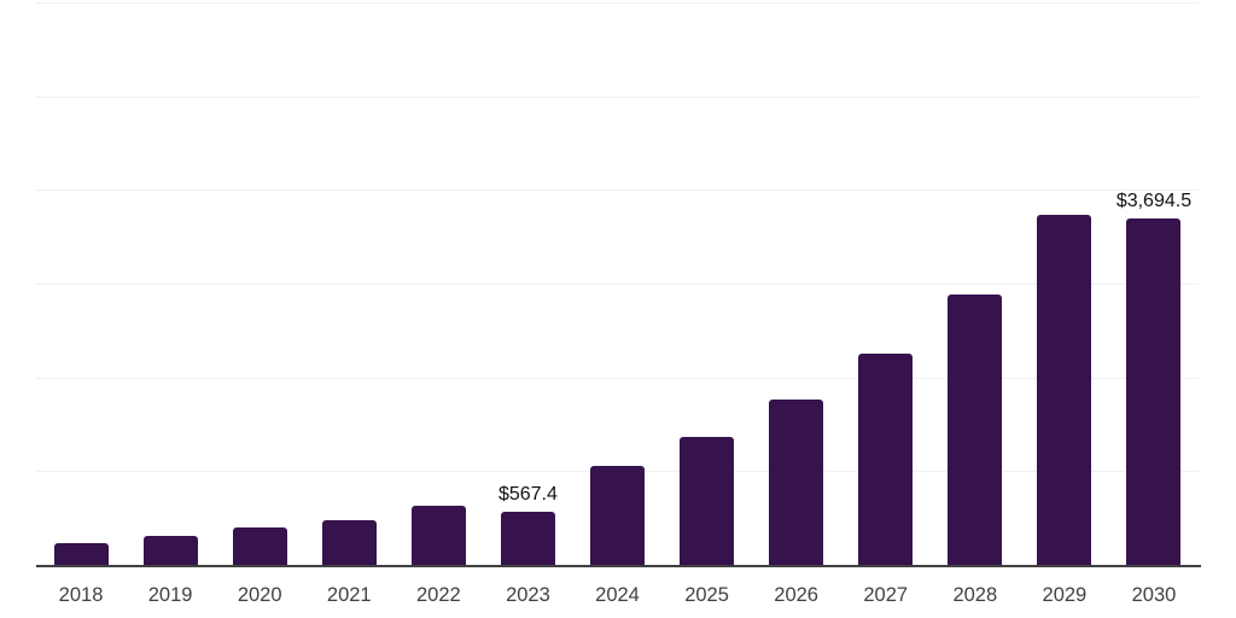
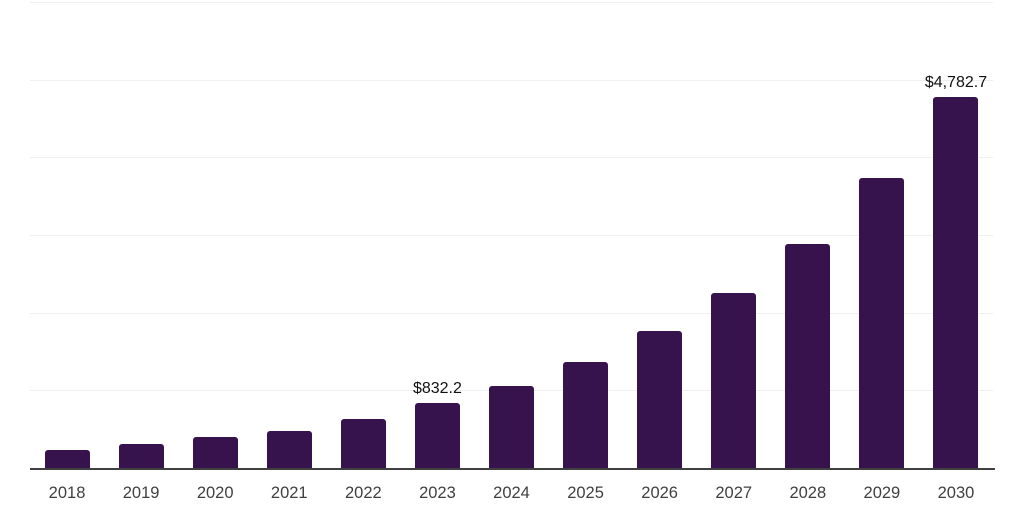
2023: $567.4 -> $832.2
2030: $3,694.5 -> $4,782.7
